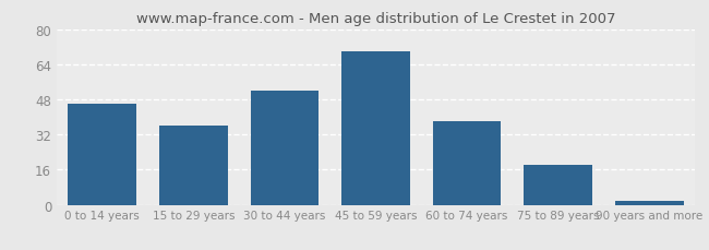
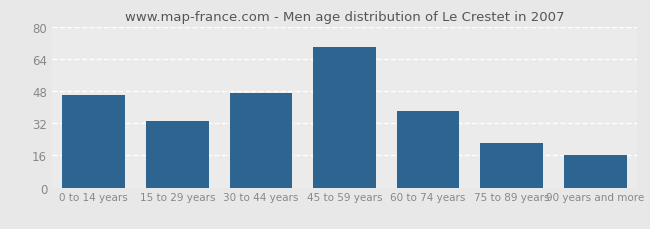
15 to 29 years: 36 -> 33
30 to 44 years: 52 -> 47
75 to 89 years: 18 -> 22
90 years and more: 2 -> 16
